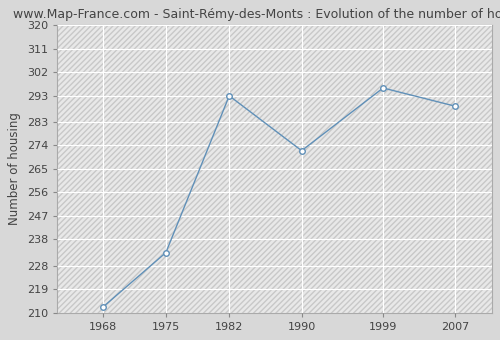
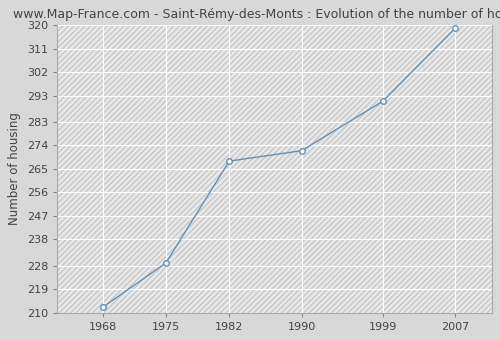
1975: 233 -> 229
1982: 293 -> 268
1999: 296 -> 291
2007: 289 -> 319
